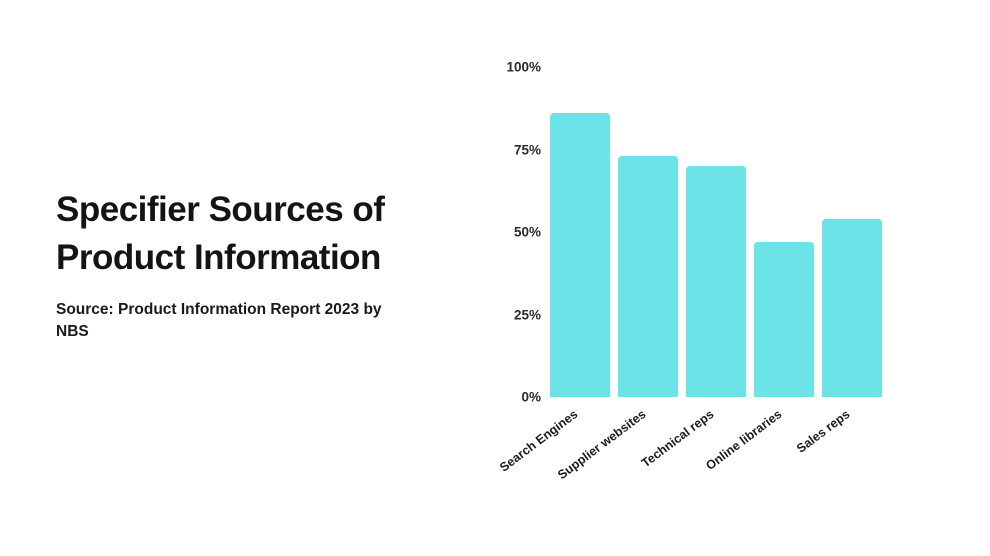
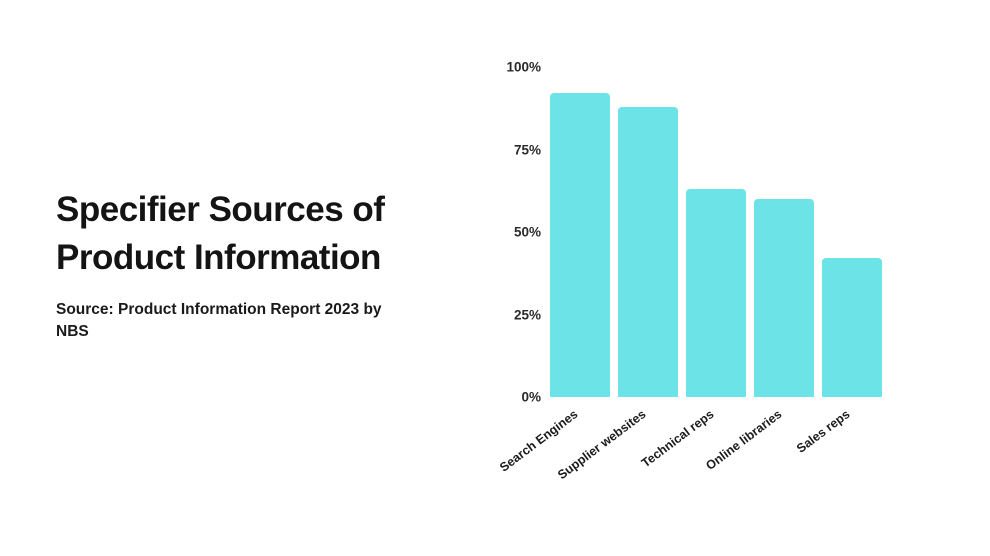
Search Engines: 86% -> 92%
Supplier websites: 73% -> 88%
Technical reps: 70% -> 63%
Online libraries: 47% -> 60%
Sales reps: 54% -> 42%
